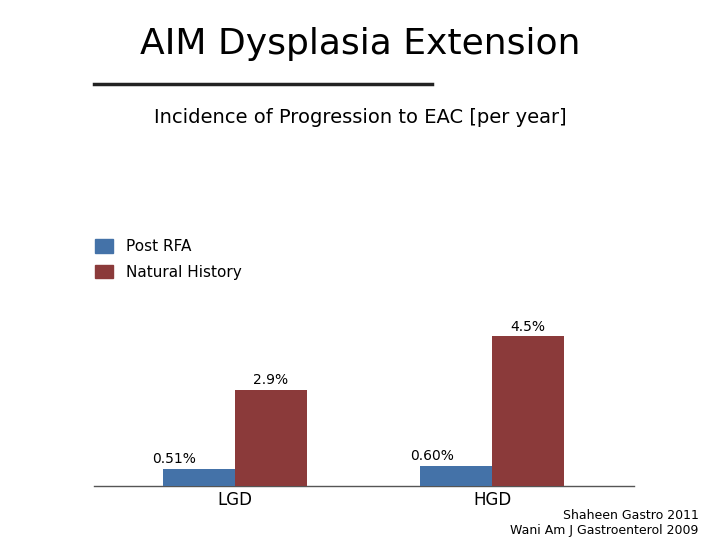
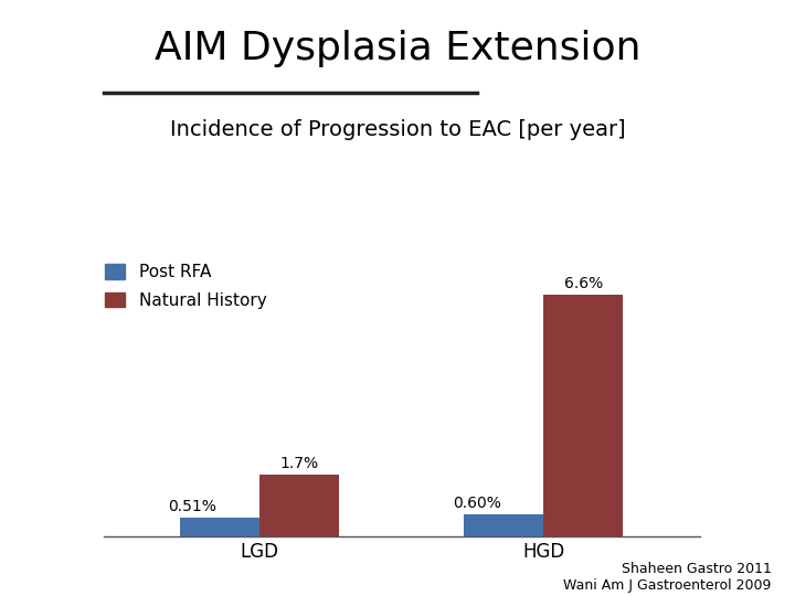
Natural History/LGD: 2.9% -> 1.7%
Natural History/HGD: 4.5% -> 6.6%
